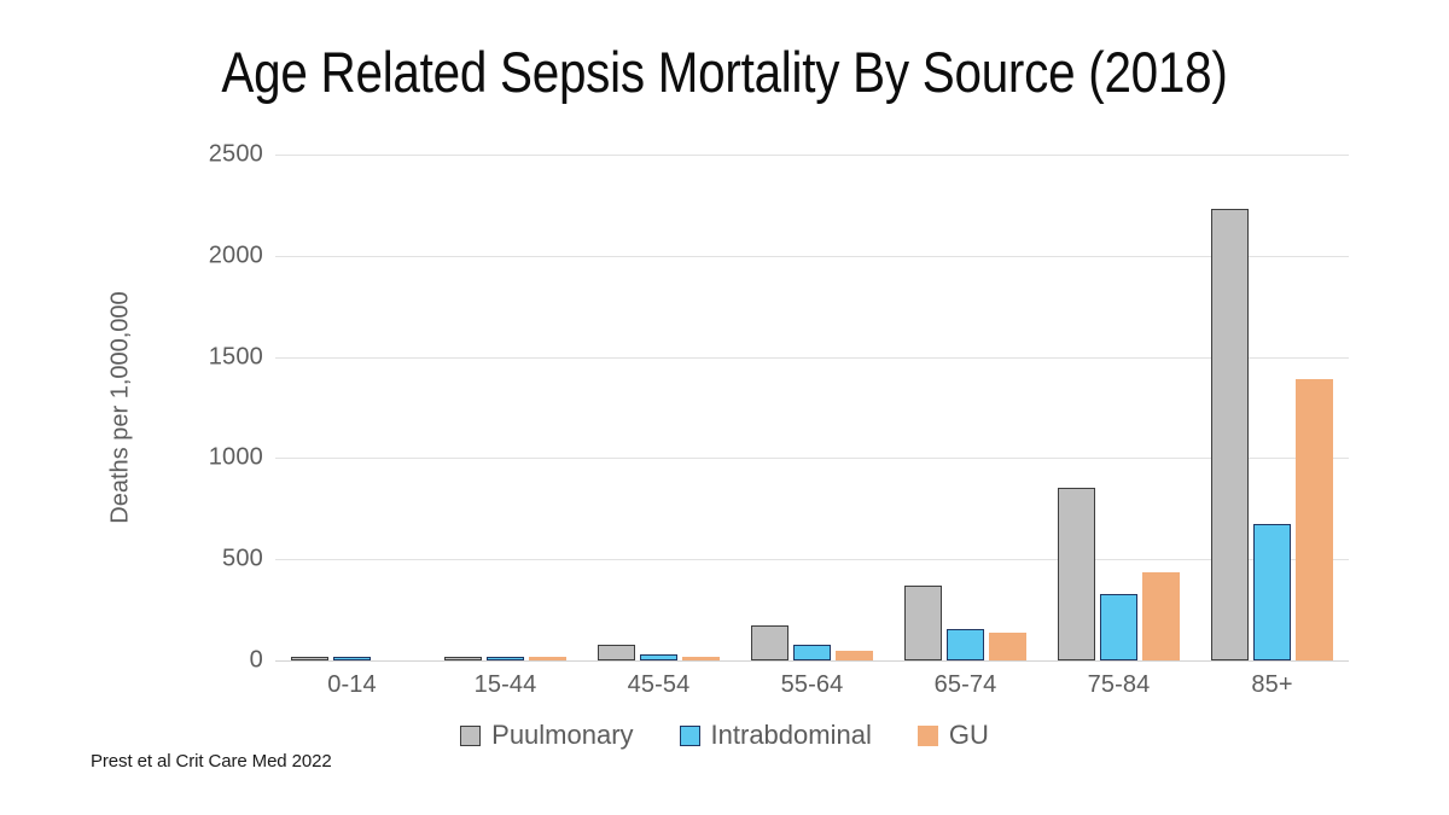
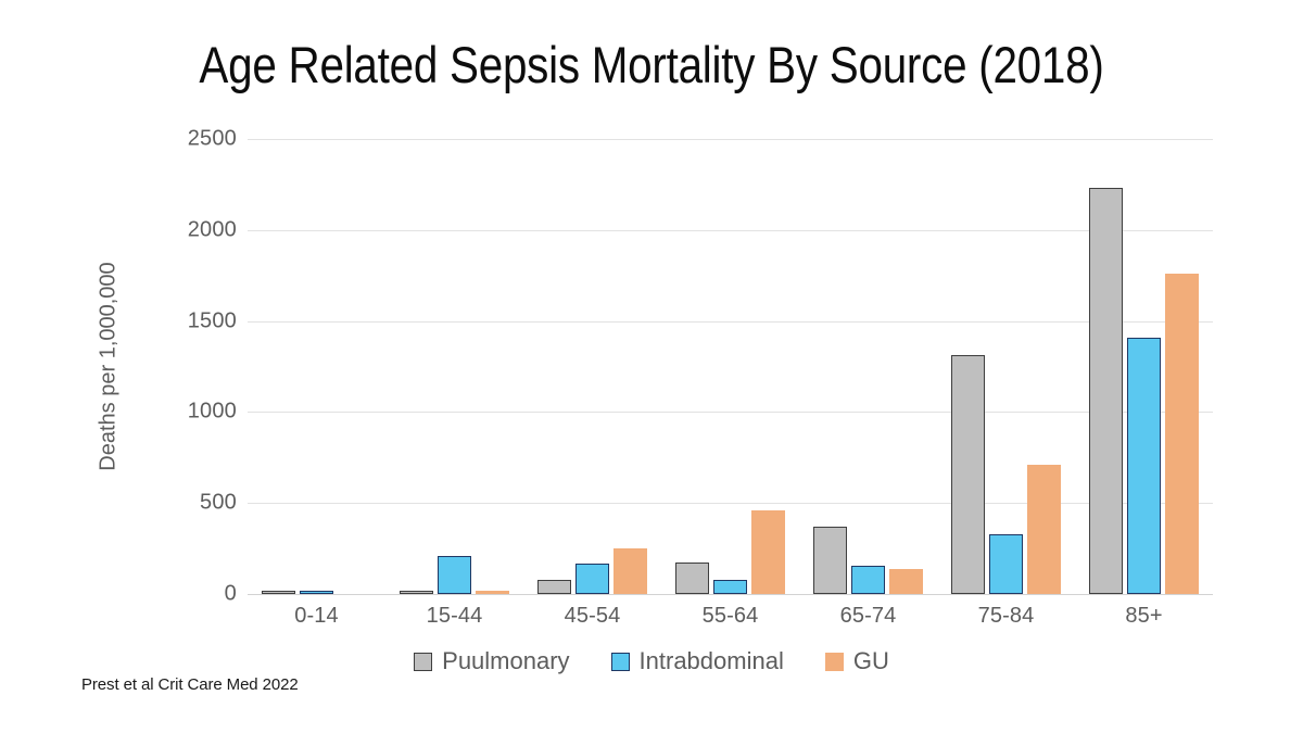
Intrabdominal/15-44: 10 -> 210
Intrabdominal/45-54: 30 -> 170
GU/45-54: 20 -> 250
GU/55-64: 50 -> 460
Puulmonary/75-84: 860 -> 1310
GU/75-84: 440 -> 710
Intrabdominal/85+: 680 -> 1410
GU/85+: 1390 -> 1760
